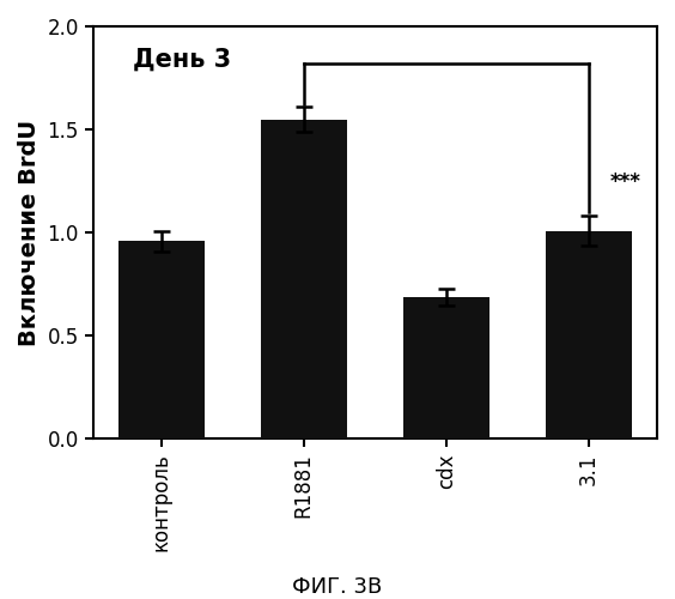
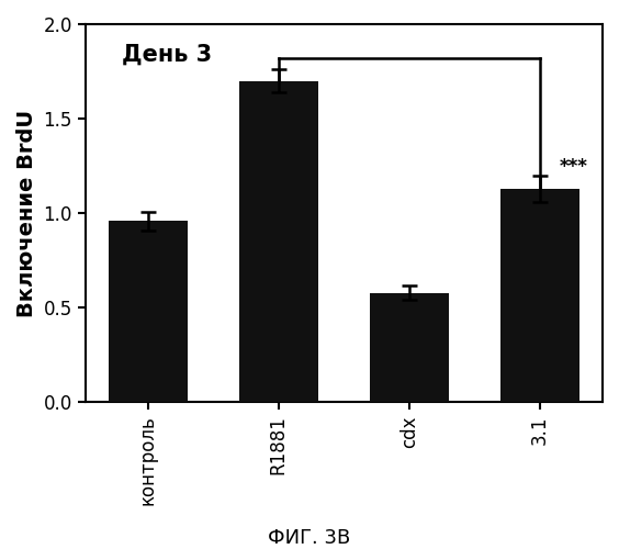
R1881: 1.55 -> 1.70
cdx: 0.69 -> 0.58
3.1: 1.01 -> 1.13
